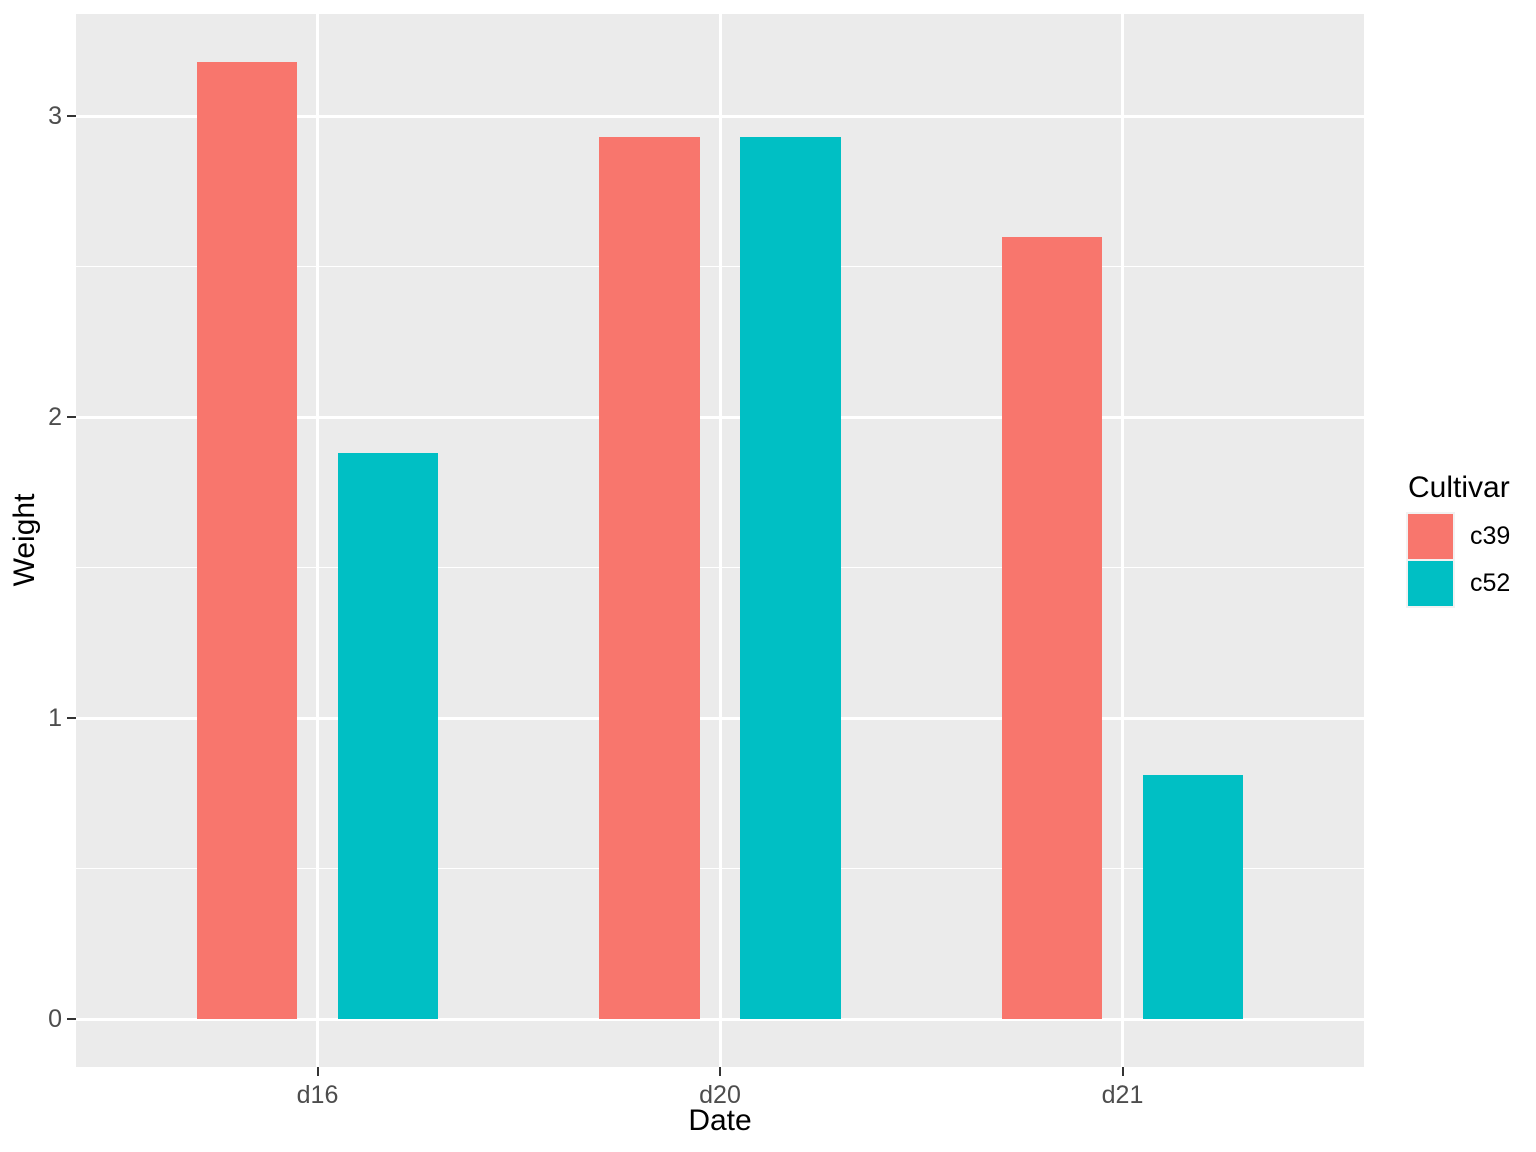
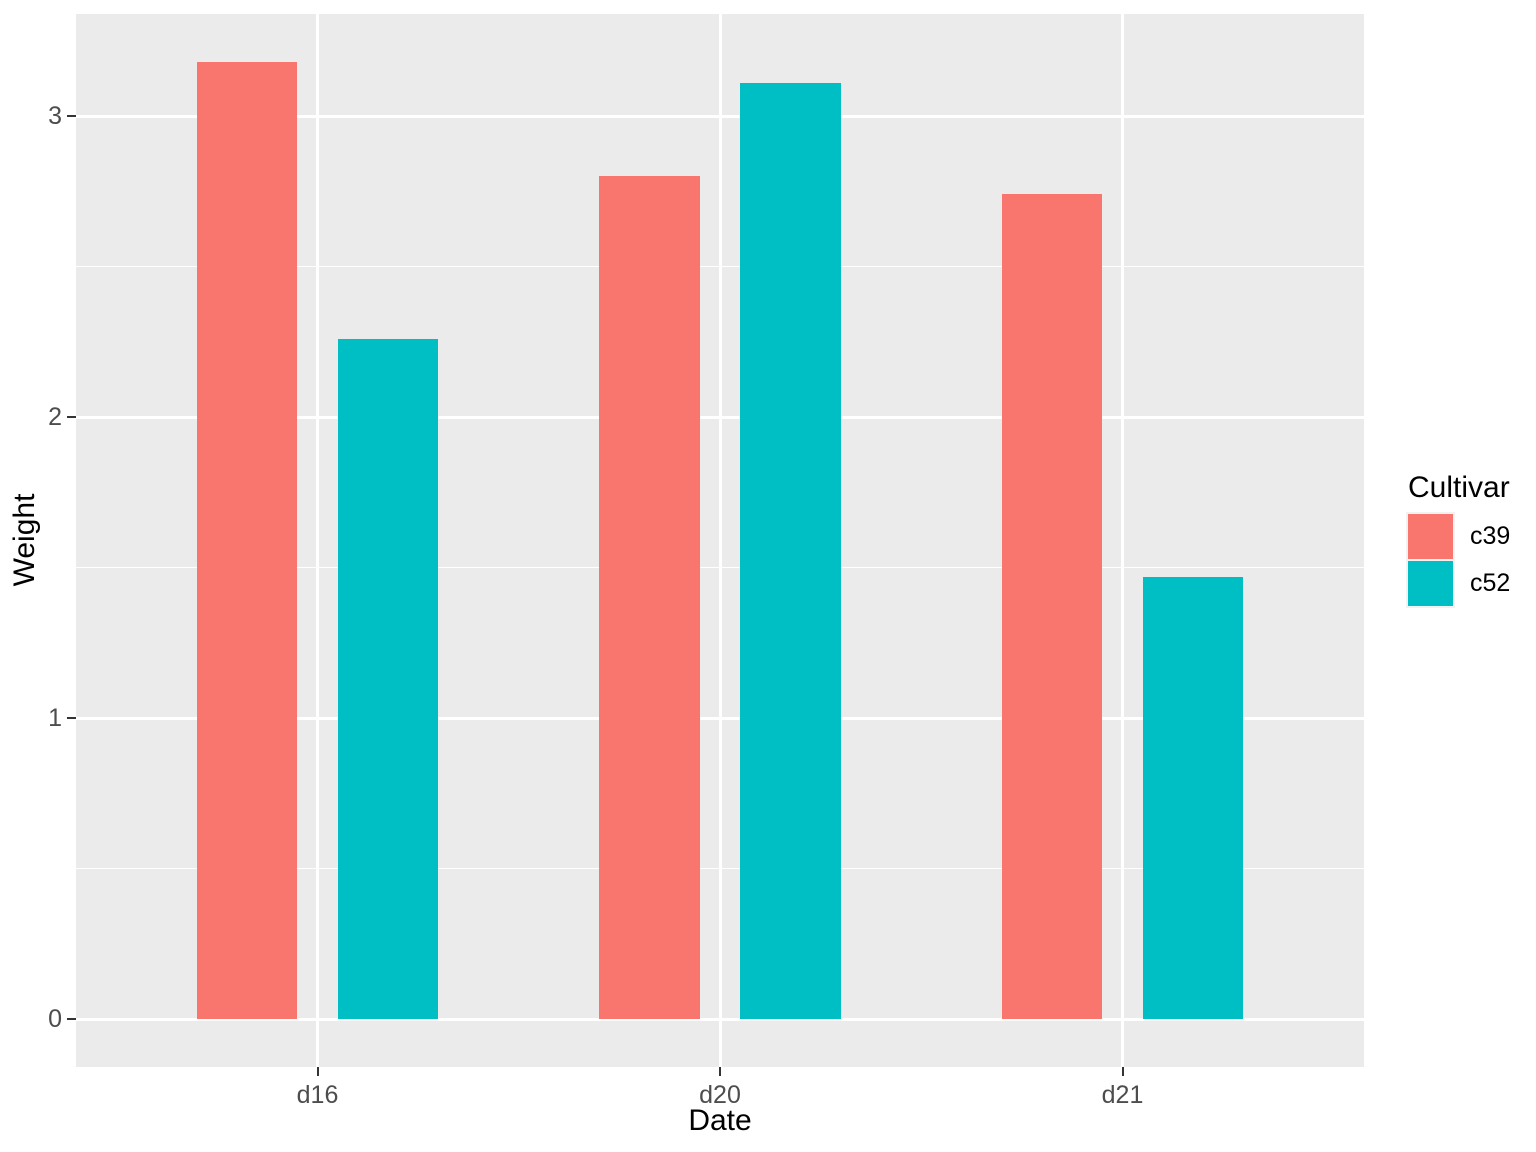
c52/d16: 1.88 -> 2.26
c39/d20: 2.93 -> 2.80
c52/d20: 2.93 -> 3.11
c39/d21: 2.60 -> 2.74
c52/d21: 0.81 -> 1.47
